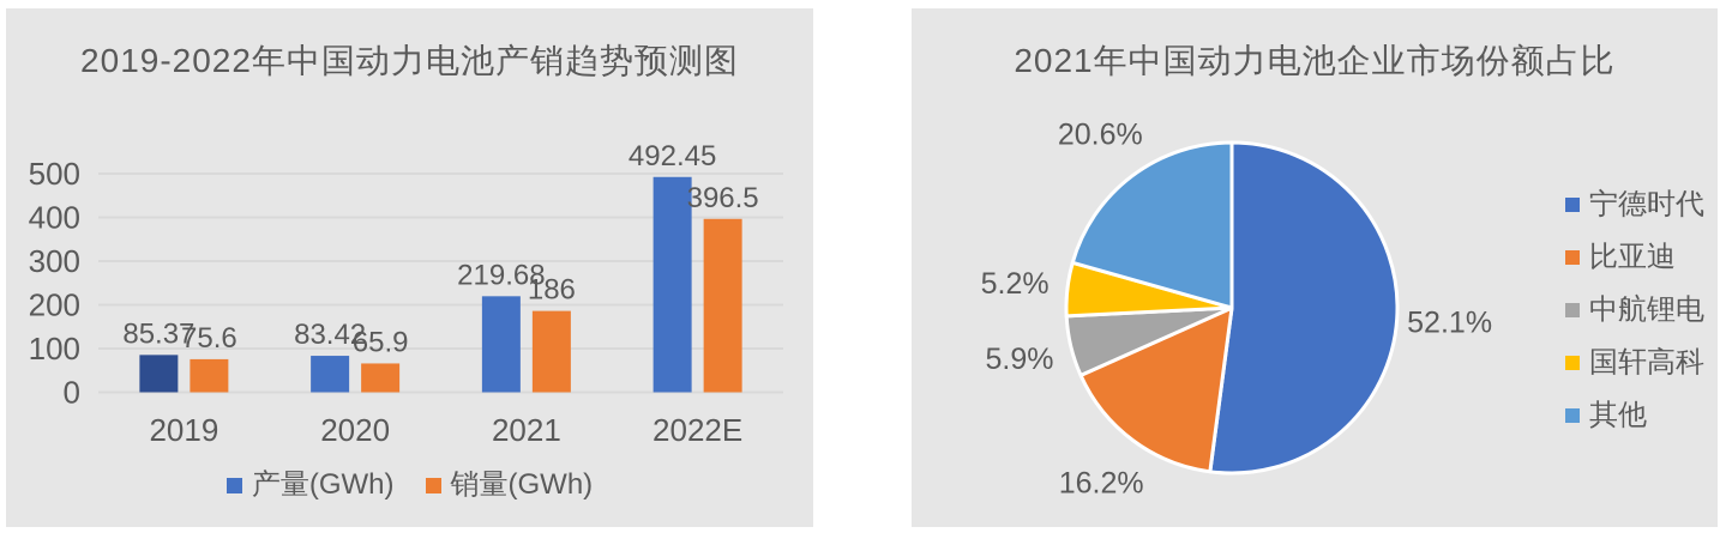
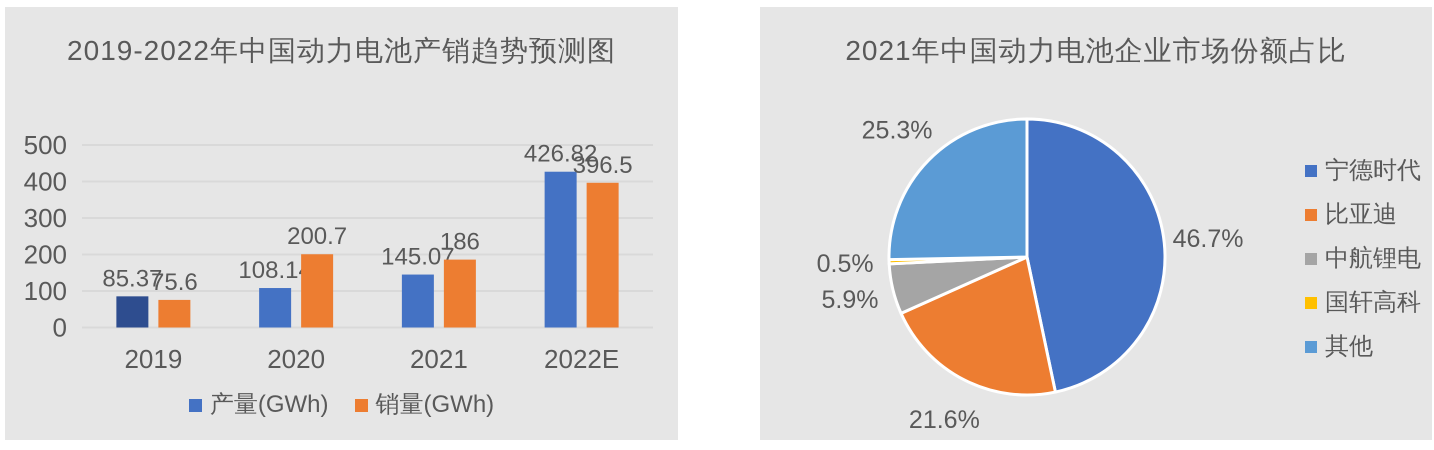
2019-2022年中国动力电池产销趋势预测图/产量(GWh)/2020: 83.42 -> 108.14
2019-2022年中国动力电池产销趋势预测图/销量(GWh)/2020: 65.9 -> 200.7
2019-2022年中国动力电池产销趋势预测图/产量(GWh)/2021: 219.68 -> 145.07
2019-2022年中国动力电池产销趋势预测图/产量(GWh)/2022E: 492.45 -> 426.82
2021年中国动力电池企业市场份额占比/宁德时代: 52.1% -> 46.7%
2021年中国动力电池企业市场份额占比/比亚迪: 16.2% -> 21.6%
2021年中国动力电池企业市场份额占比/国轩高科: 5.2% -> 0.5%
2021年中国动力电池企业市场份额占比/其他: 20.6% -> 25.3%
